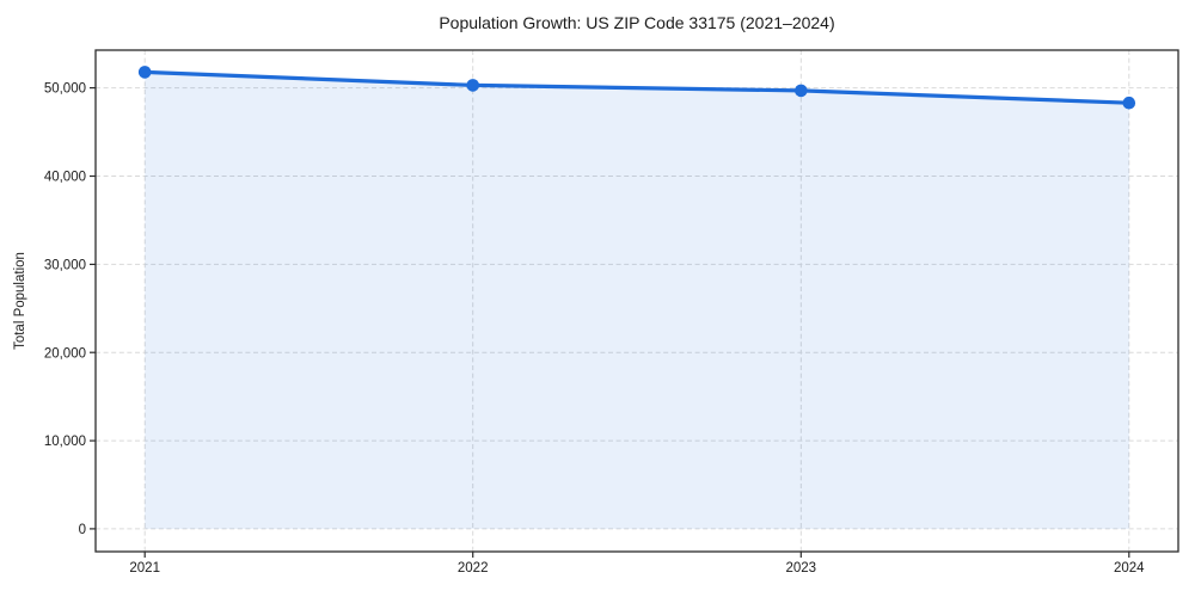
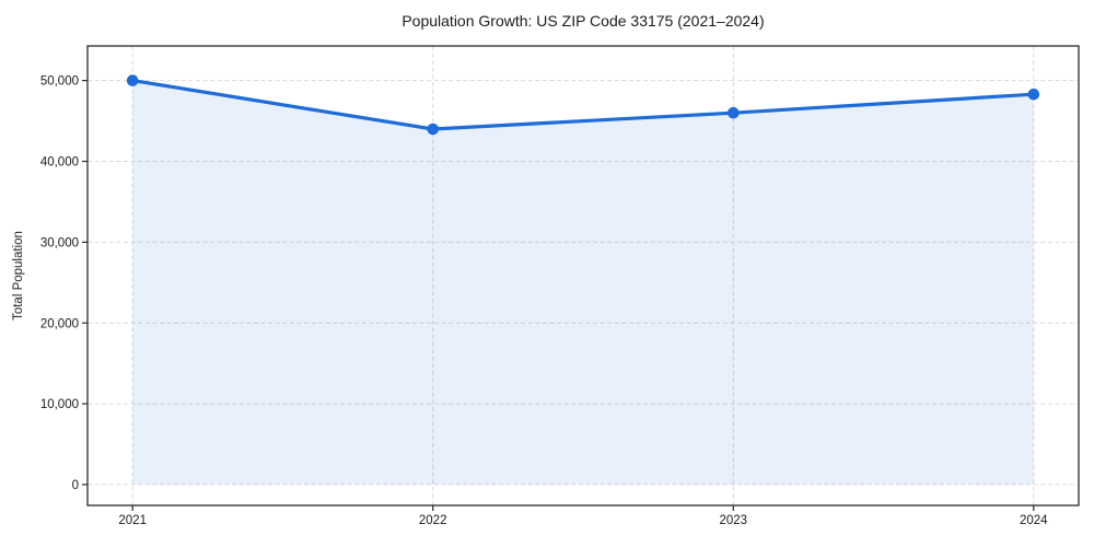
2021: 52000 -> 50000
2022: 50000 -> 44000
2023: 50000 -> 46000
